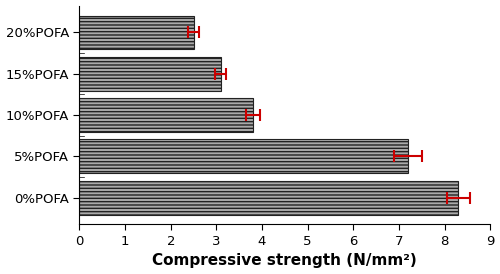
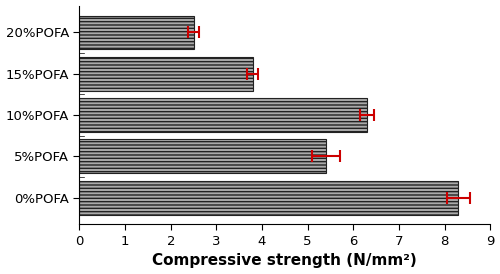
15%POFA: 3.1 -> 3.8
10%POFA: 3.8 -> 6.3
5%POFA: 7.2 -> 5.4
